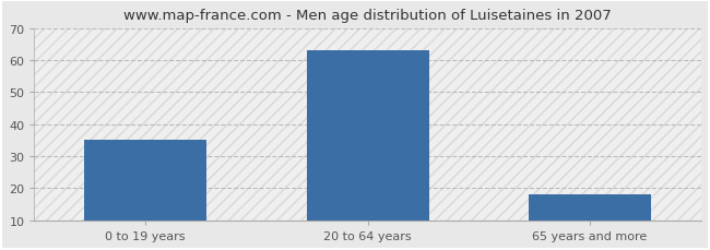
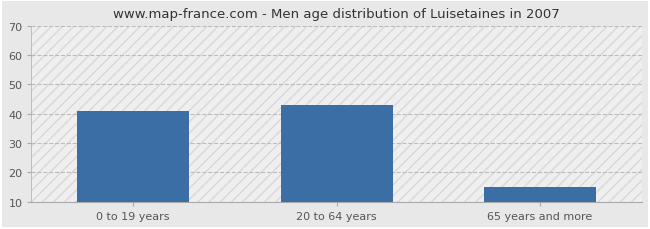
0 to 19 years: 35 -> 41
20 to 64 years: 63 -> 43
65 years and more: 18 -> 15
